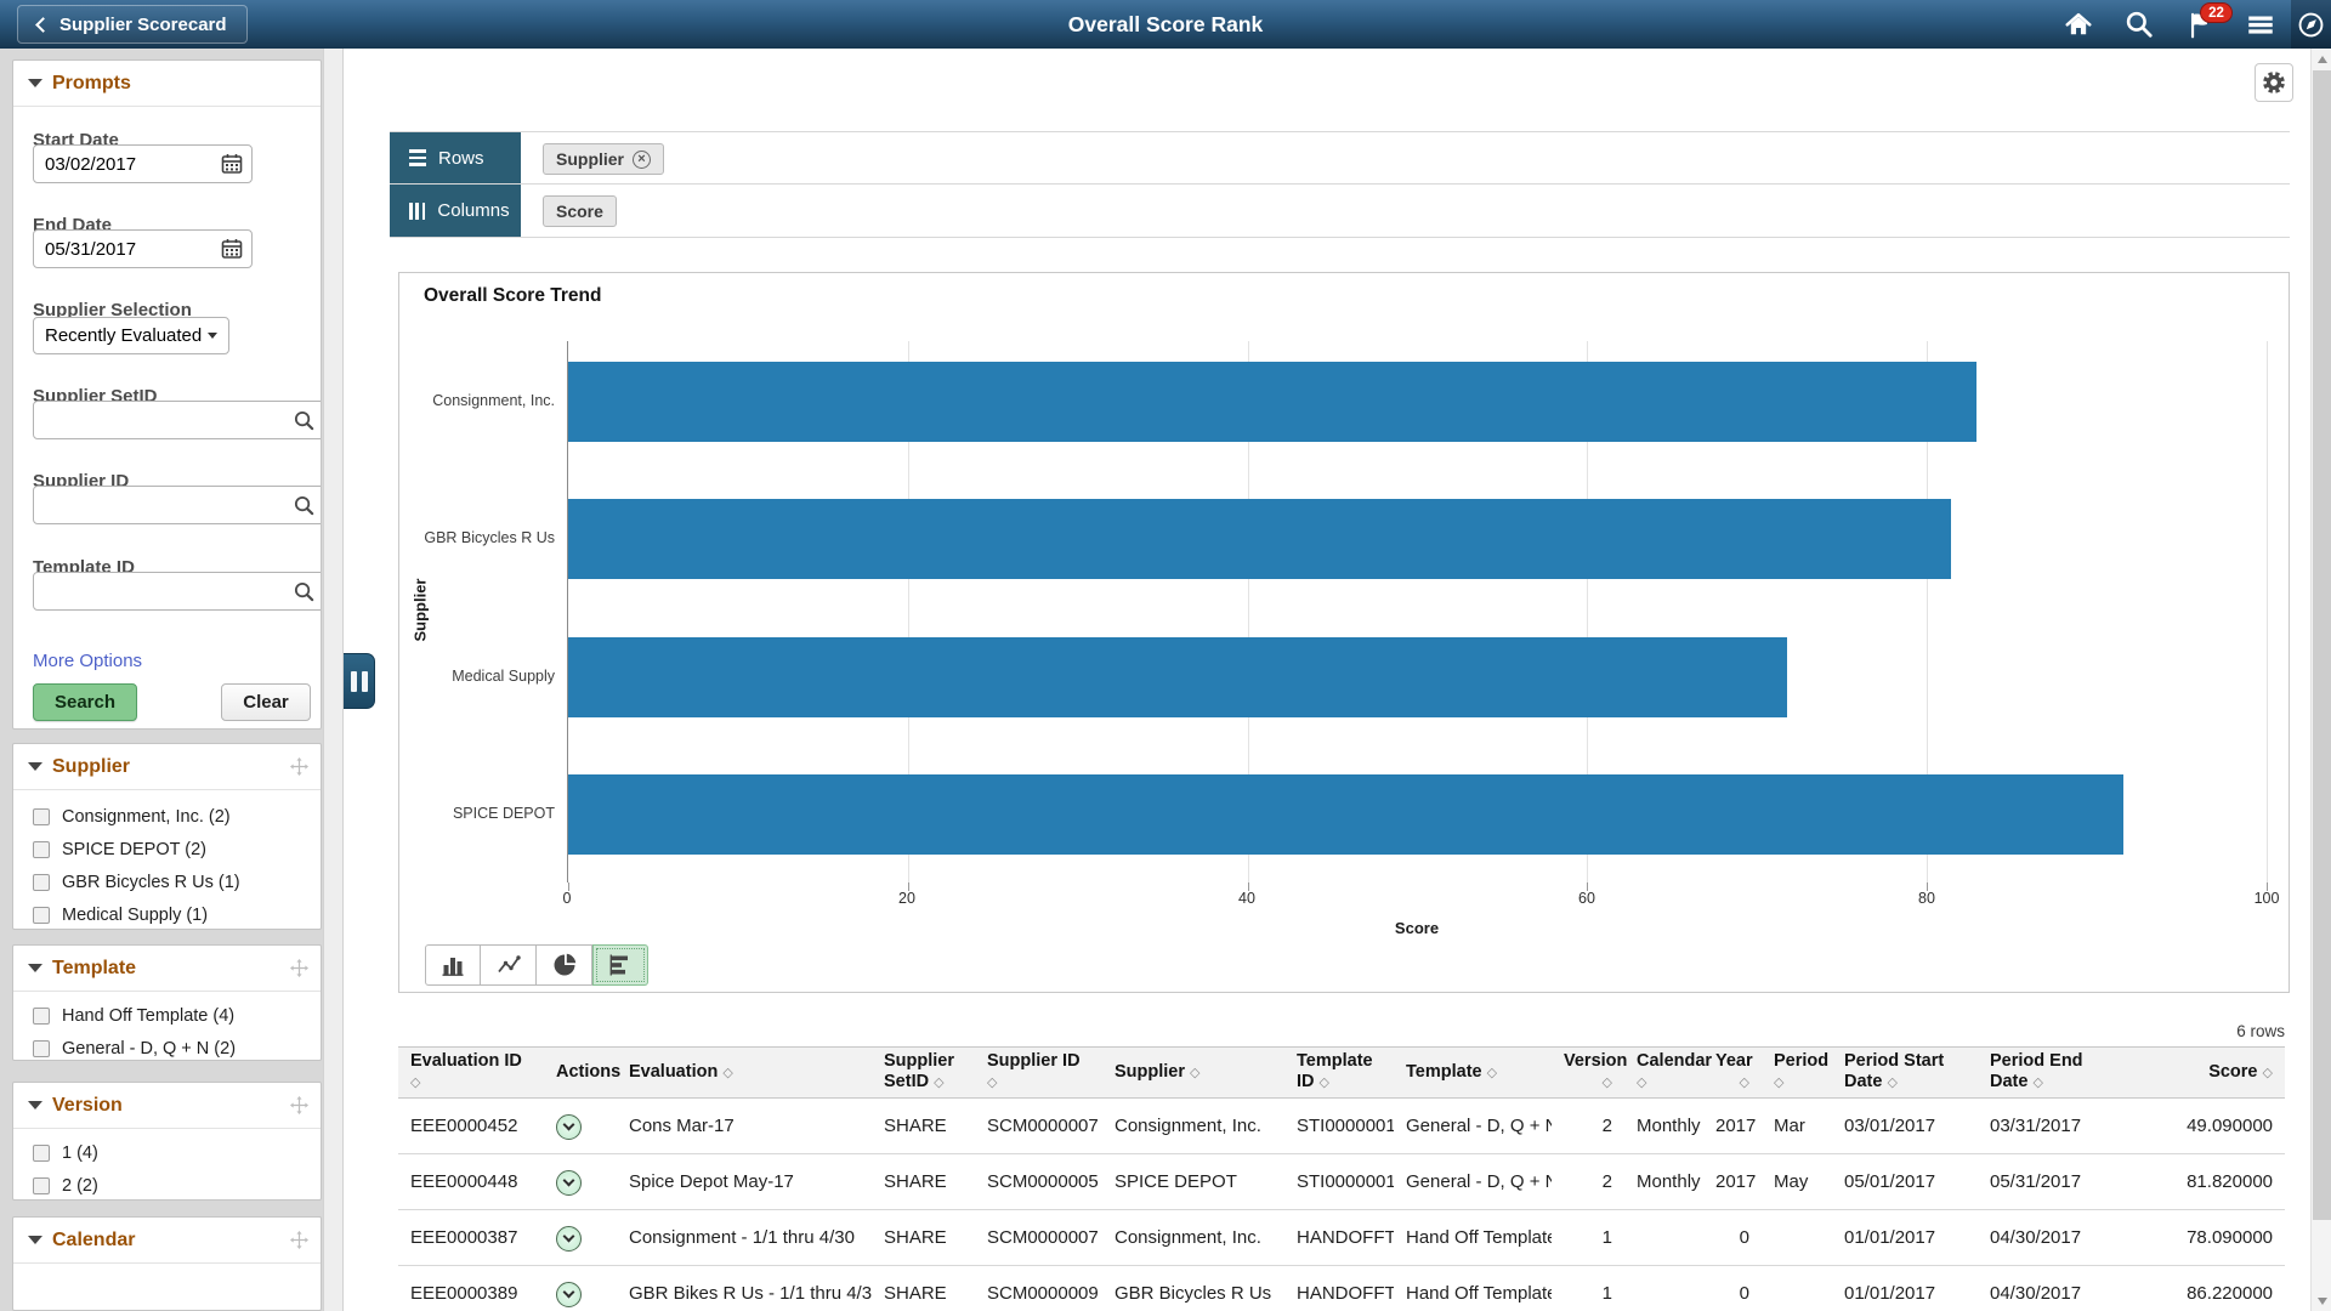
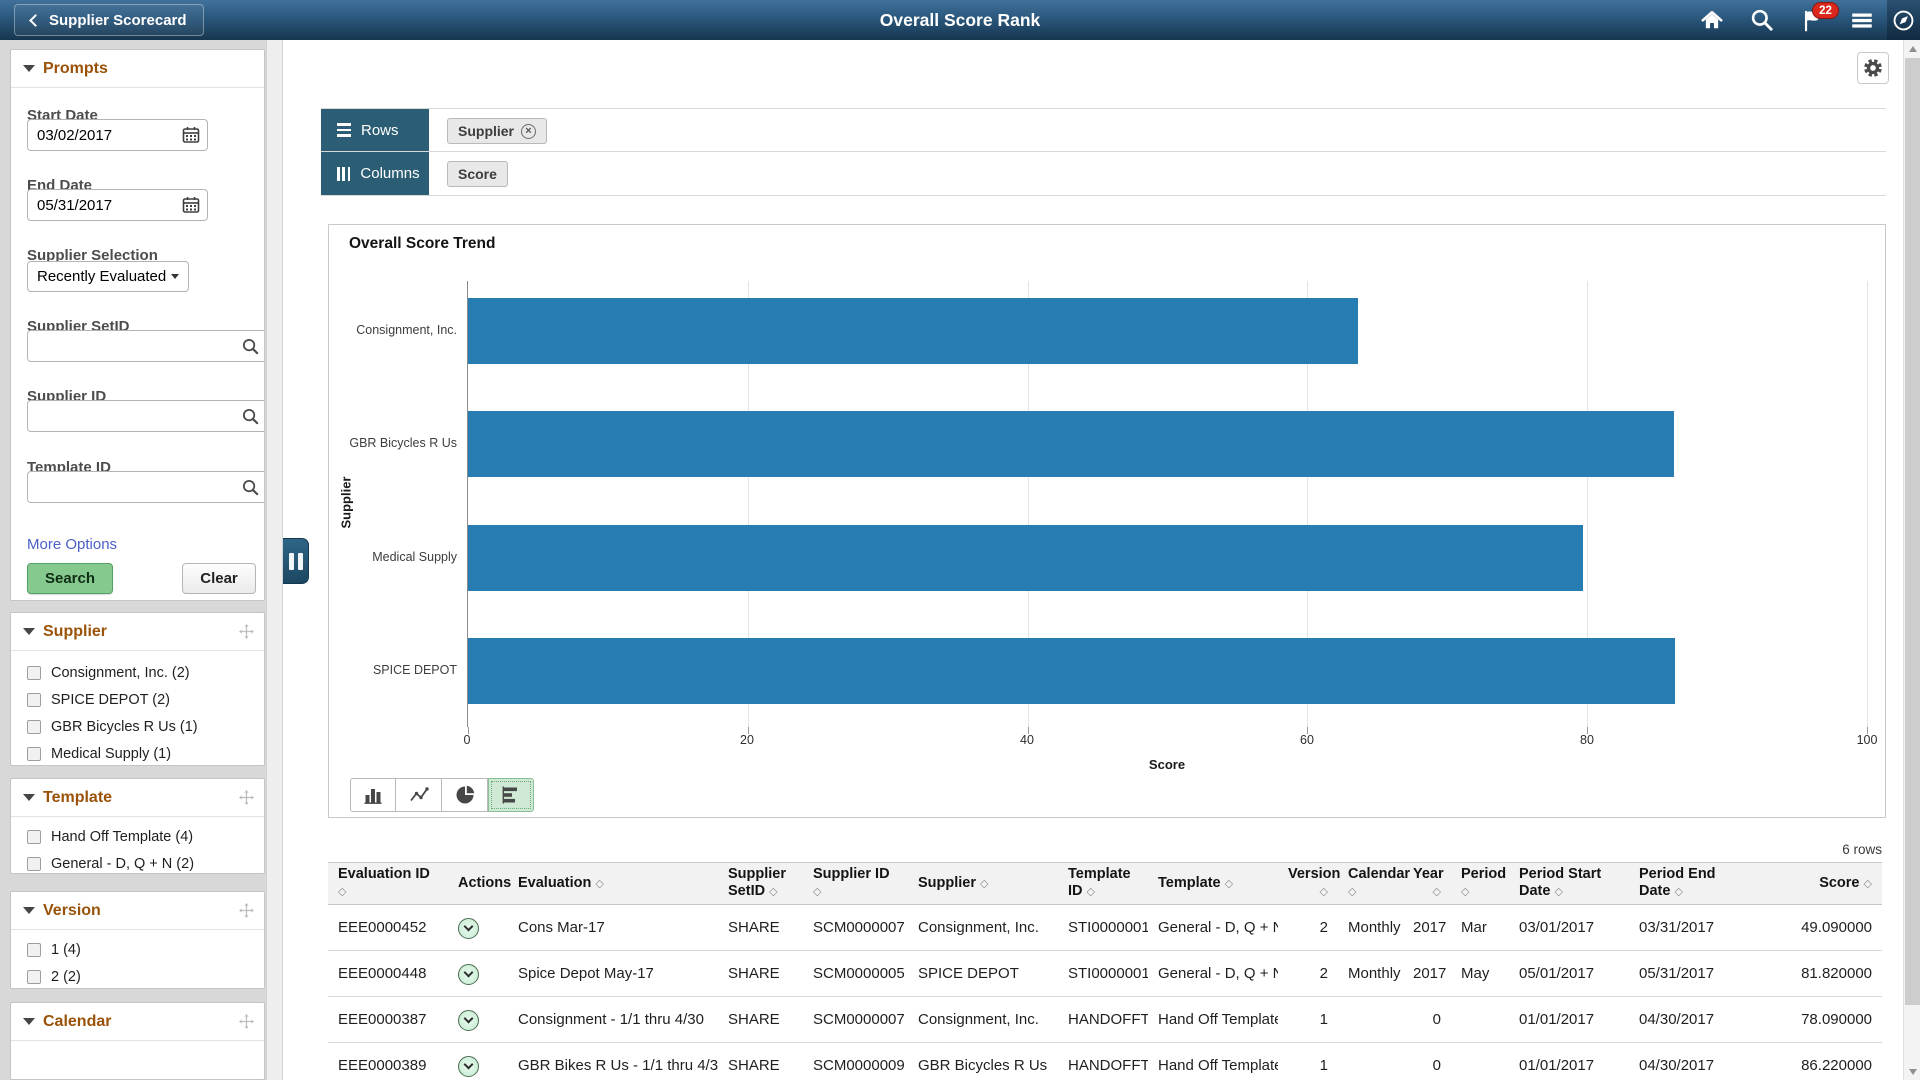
Consignment, Inc.: 82.9 -> 63.6
GBR Bicycles R Us: 81.4 -> 86.2
Medical Supply: 71.8 -> 79.7
SPICE DEPOT: 91.6 -> 86.3
